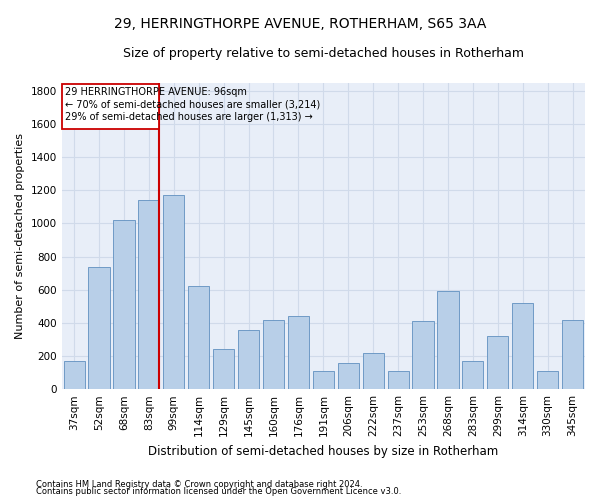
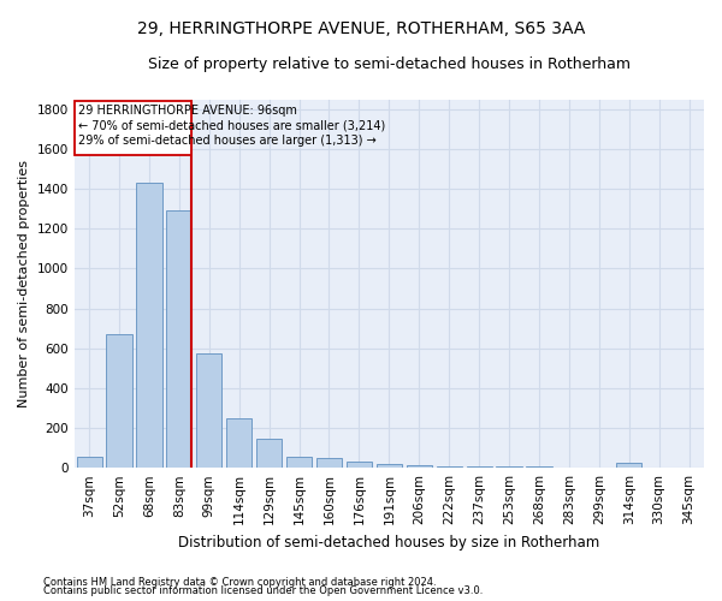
37sqm: 170 -> 60
52sqm: 740 -> 670
68sqm: 1020 -> 1430
83sqm: 1140 -> 1290
99sqm: 1170 -> 580
114sqm: 620 -> 250
129sqm: 240 -> 140
145sqm: 360 -> 60
160sqm: 420 -> 50
176sqm: 440 -> 30
191sqm: 110 -> 20
206sqm: 160 -> 20
222sqm: 220 -> 10
237sqm: 110 -> 10
253sqm: 410 -> 0
268sqm: 590 -> 10
283sqm: 170 -> 0
299sqm: 320 -> 0
314sqm: 520 -> 20
330sqm: 110 -> 0
345sqm: 420 -> 0
